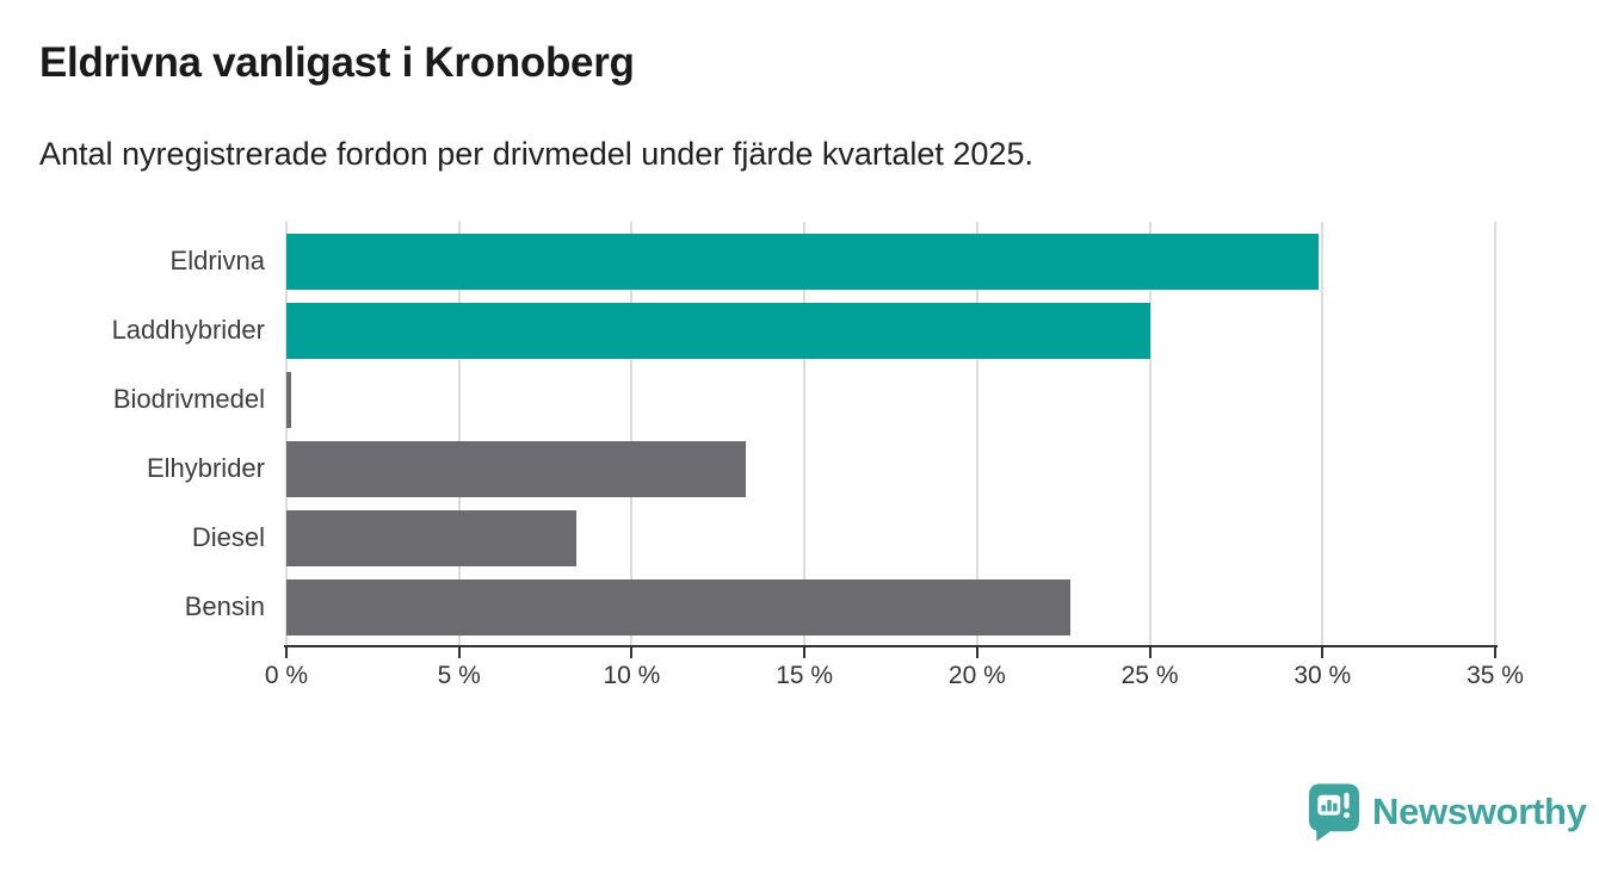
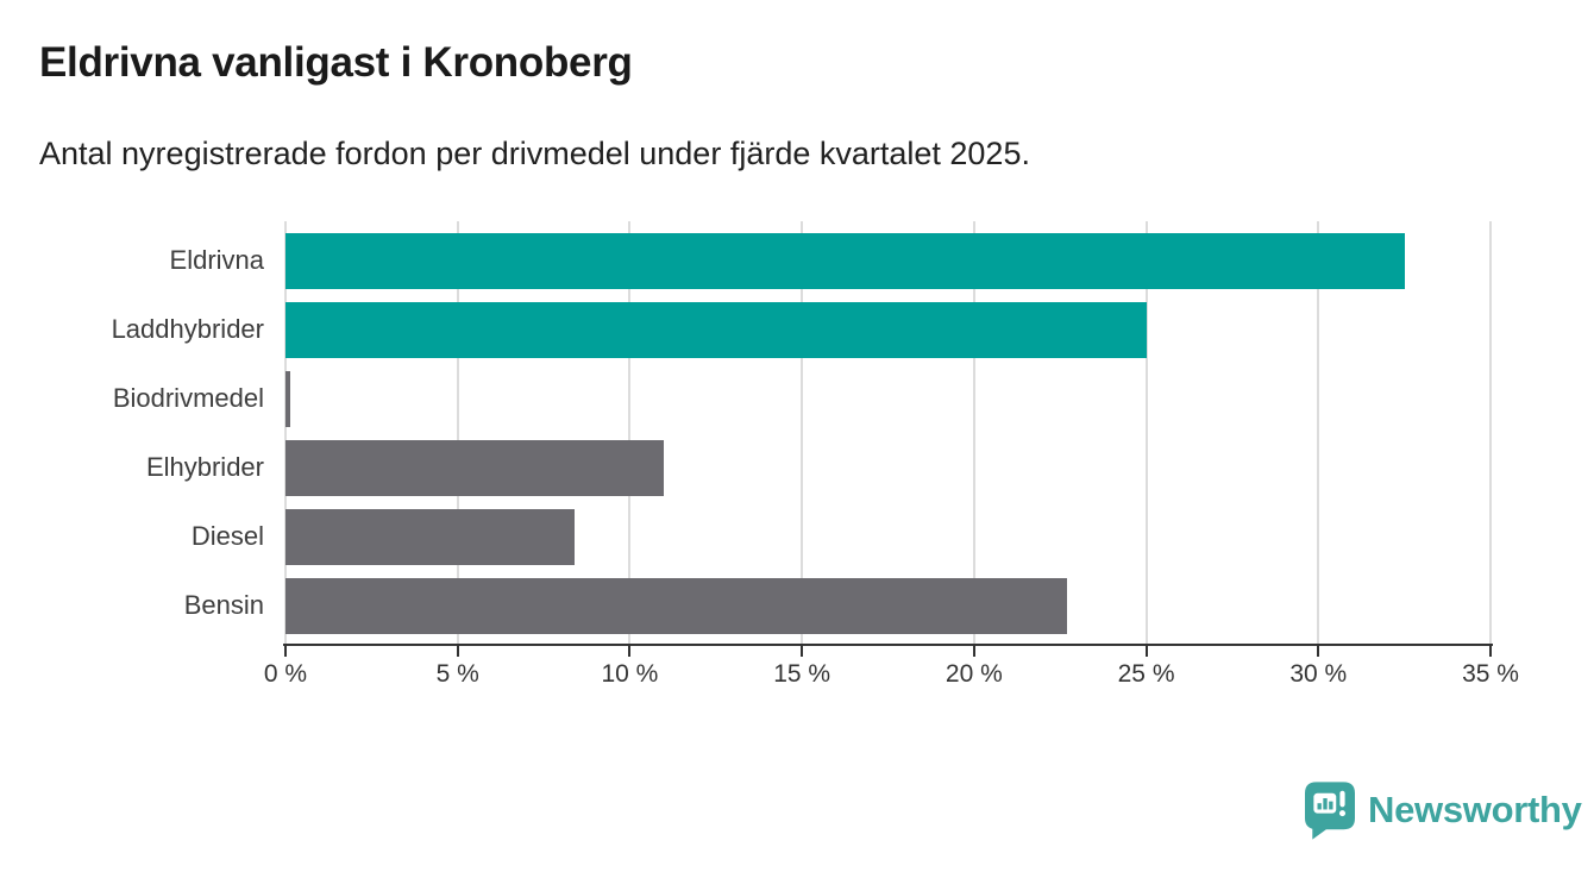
Eldrivna: 29.9% -> 32.5%
Elhybrider: 13.3% -> 11.0%
